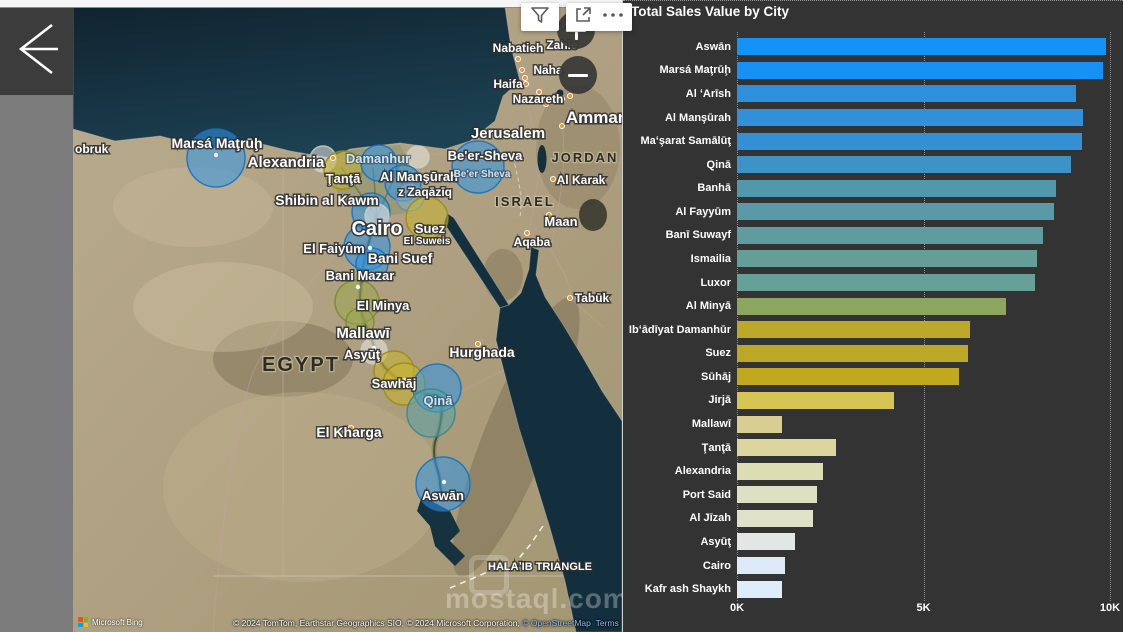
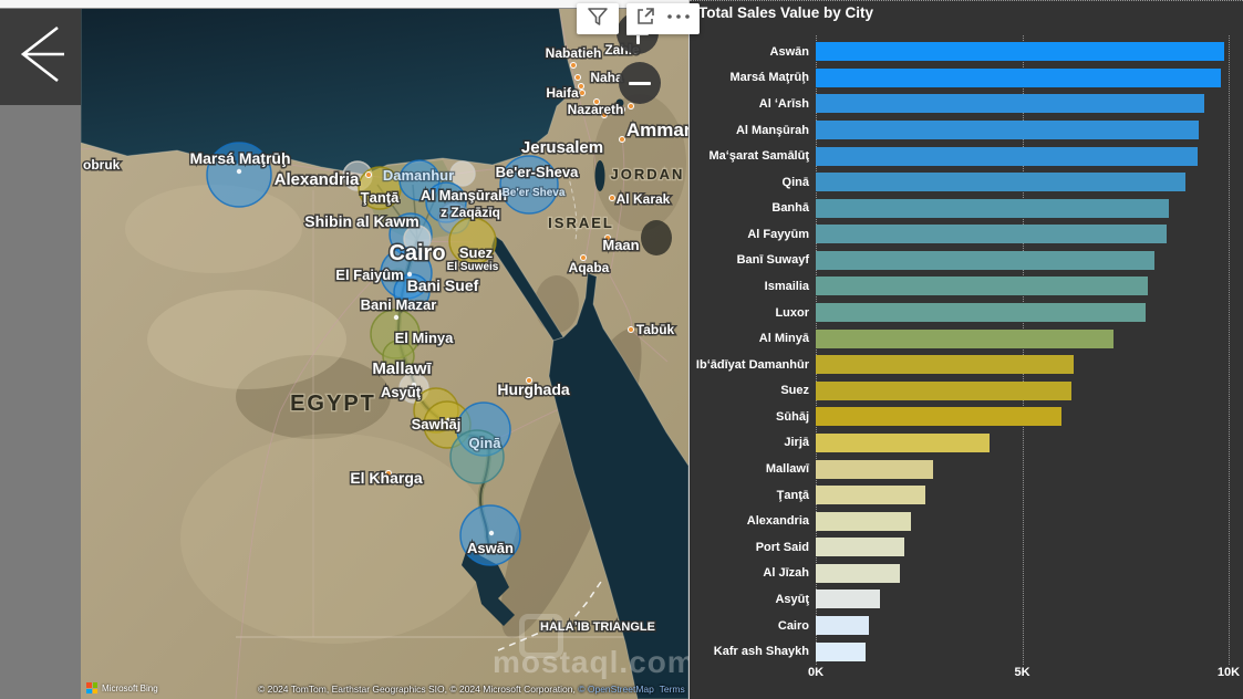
Al ʻArīsh: 9.1K -> 9.4K
Mallawī: 1.2K -> 2.8K
